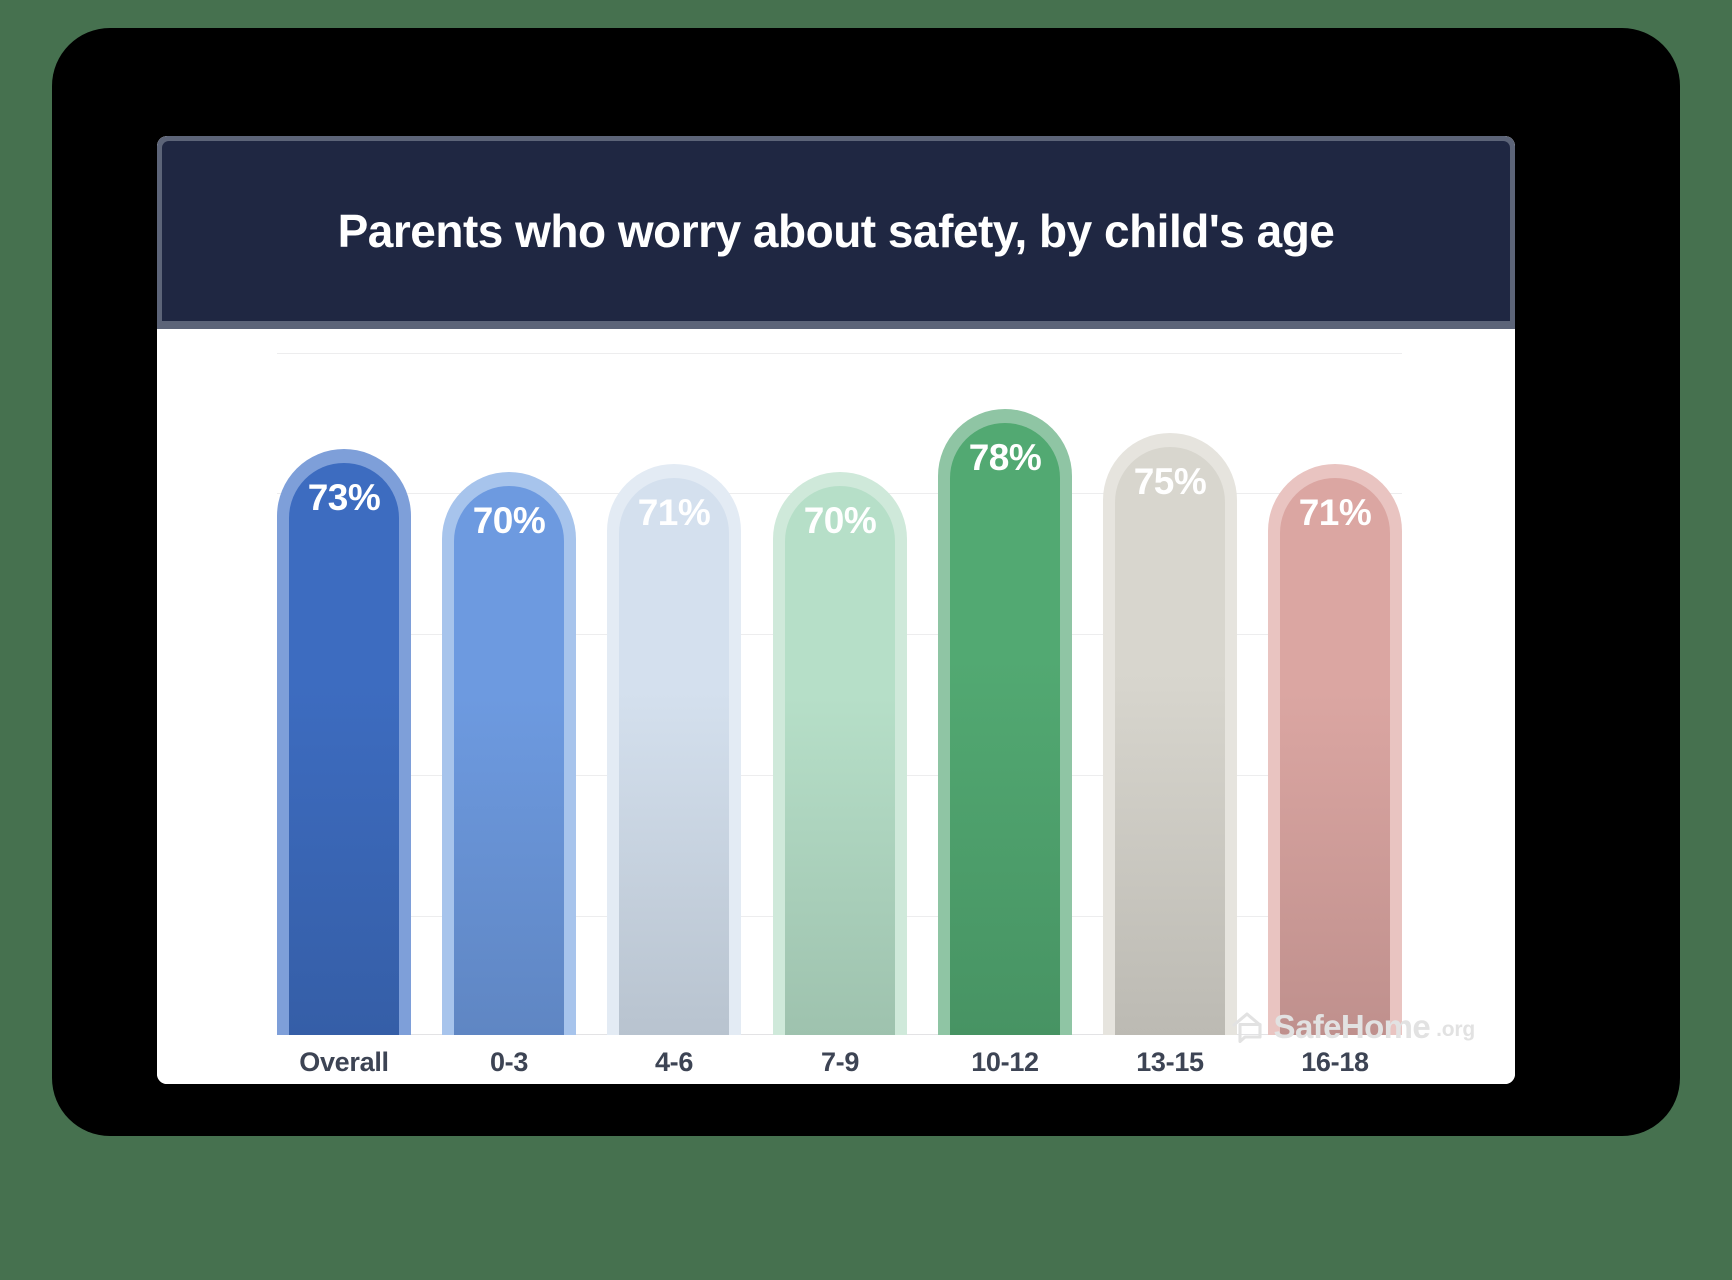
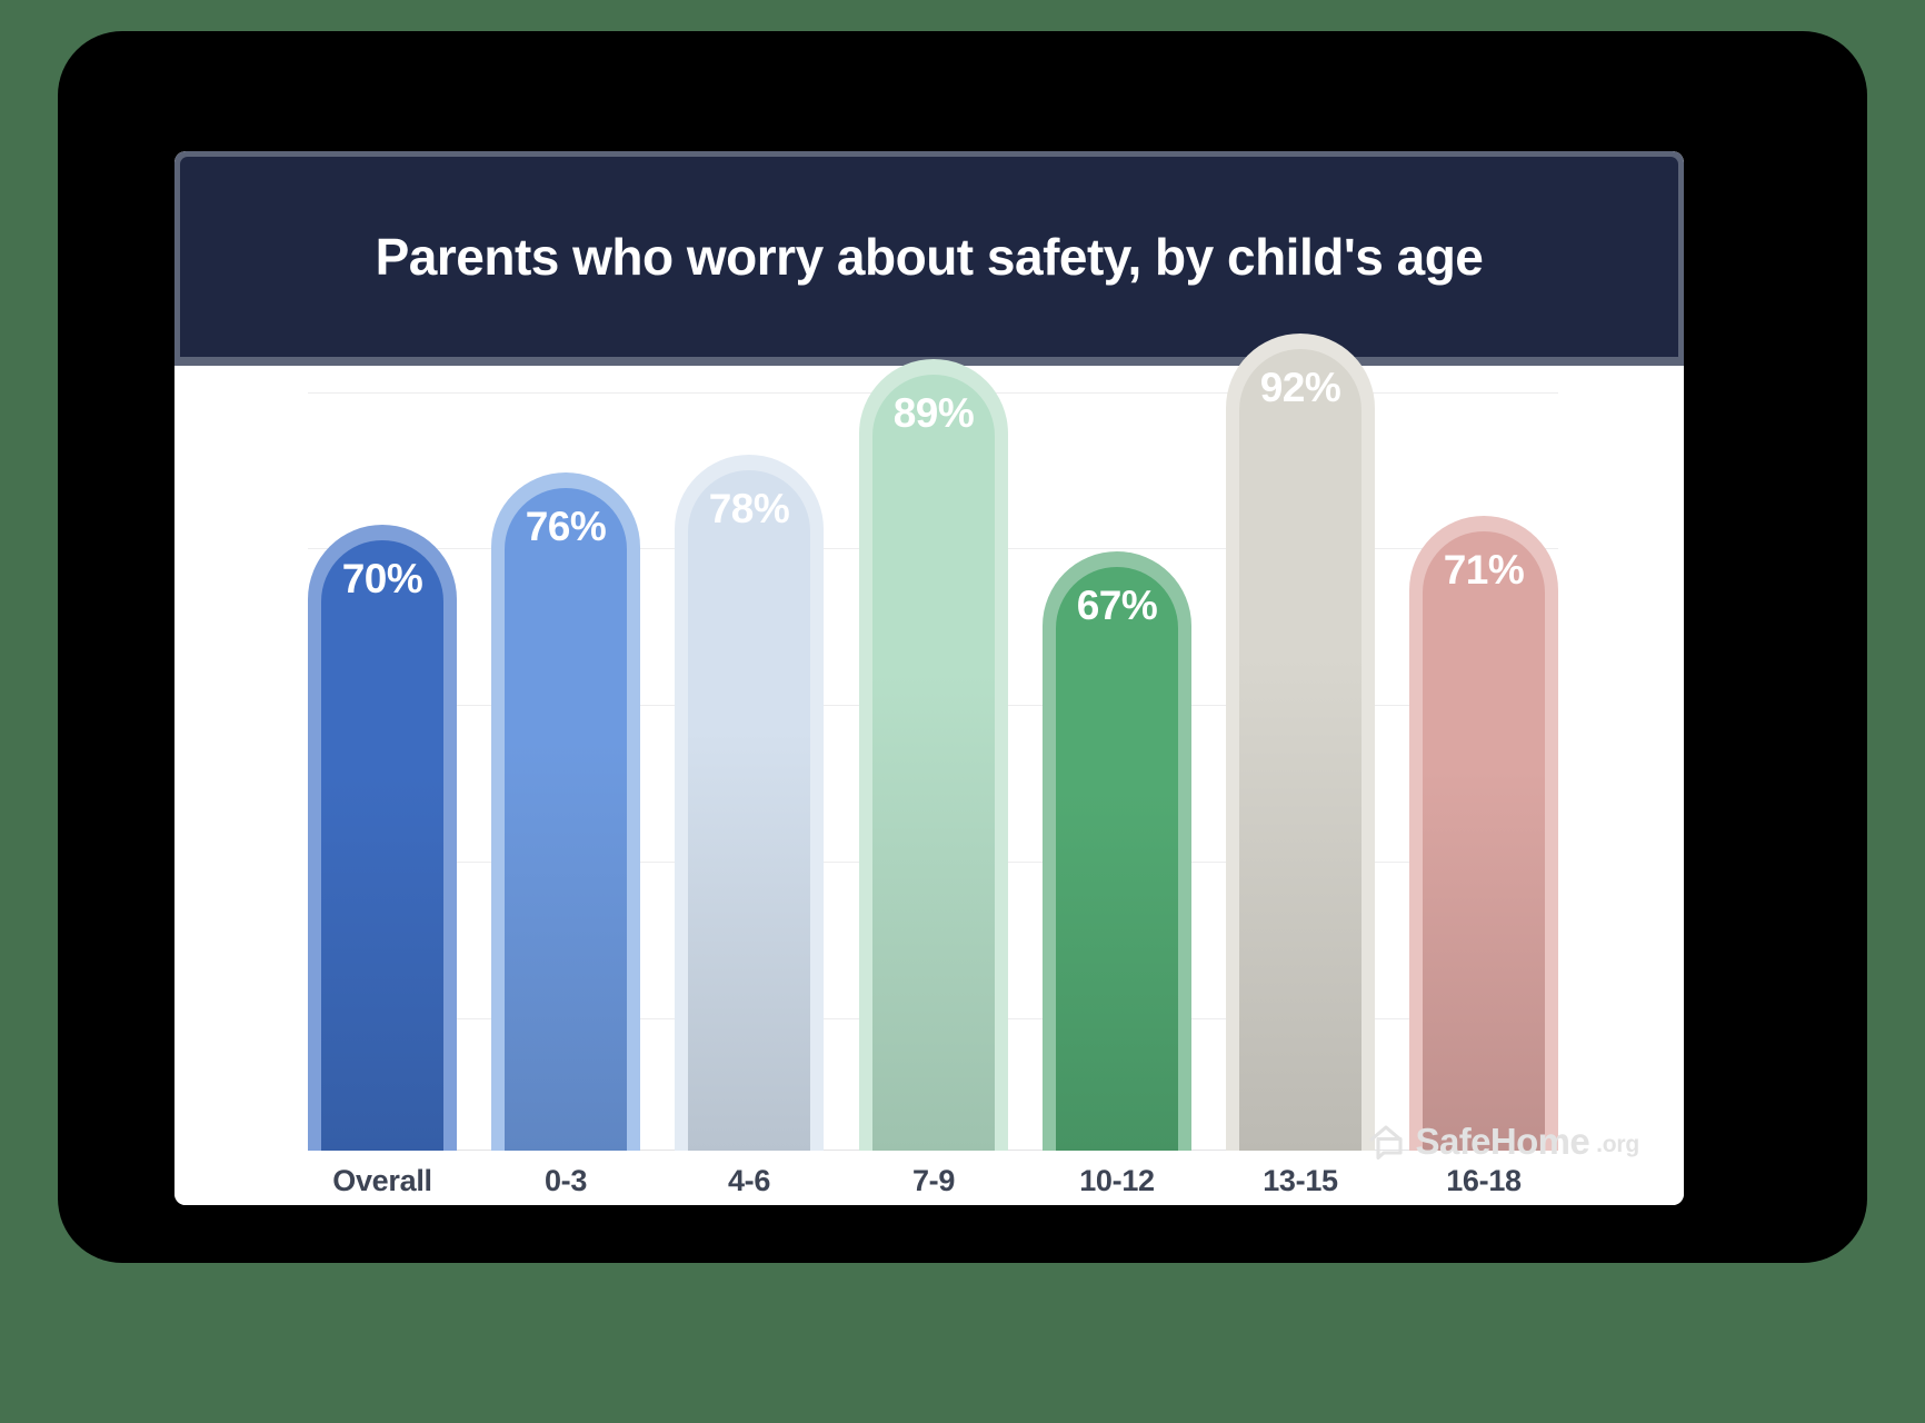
Overall: 73% -> 70%
0-3: 70% -> 76%
4-6: 71% -> 78%
7-9: 70% -> 89%
10-12: 78% -> 67%
13-15: 75% -> 92%
